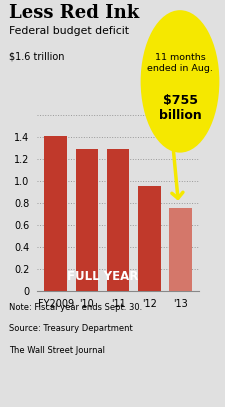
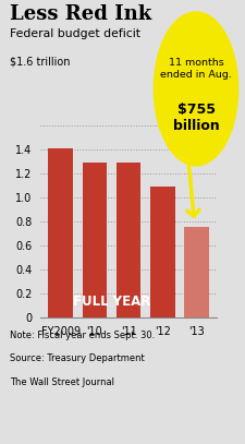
'12: 0.96 -> 1.09
